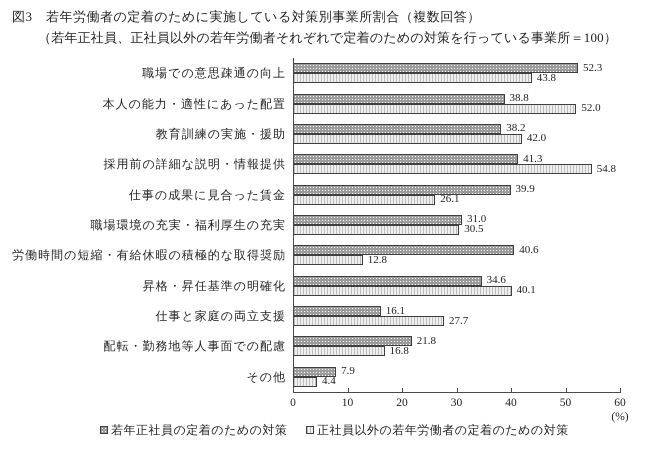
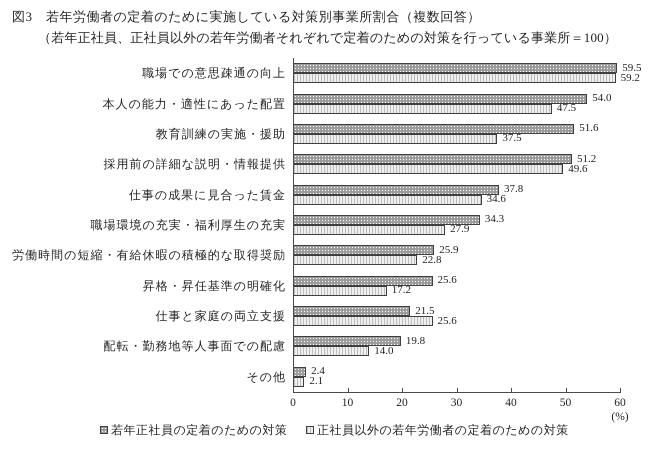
若年正社員の定着のための対策/職場での意思疎通の向上: 52.3 -> 59.5
正社員以外の若年労働者の定着のための対策/職場での意思疎通の向上: 43.8 -> 59.2
若年正社員の定着のための対策/本人の能力・適性にあった配置: 38.8 -> 54.0
正社員以外の若年労働者の定着のための対策/本人の能力・適性にあった配置: 52.0 -> 47.5
若年正社員の定着のための対策/教育訓練の実施・援助: 38.2 -> 51.6
正社員以外の若年労働者の定着のための対策/教育訓練の実施・援助: 42.0 -> 37.5
若年正社員の定着のための対策/採用前の詳細な説明・情報提供: 41.3 -> 51.2
正社員以外の若年労働者の定着のための対策/採用前の詳細な説明・情報提供: 54.8 -> 49.6
若年正社員の定着のための対策/仕事の成果に見合った賃金: 39.9 -> 37.8
正社員以外の若年労働者の定着のための対策/仕事の成果に見合った賃金: 26.1 -> 34.6
若年正社員の定着のための対策/職場環境の充実・福利厚生の充実: 31.0 -> 34.3
正社員以外の若年労働者の定着のための対策/職場環境の充実・福利厚生の充実: 30.5 -> 27.9
若年正社員の定着のための対策/労働時間の短縮・有給休暇の積極的な取得奨励: 40.6 -> 25.9
正社員以外の若年労働者の定着のための対策/労働時間の短縮・有給休暇の積極的な取得奨励: 12.8 -> 22.8
若年正社員の定着のための対策/昇格・昇任基準の明確化: 34.6 -> 25.6
正社員以外の若年労働者の定着のための対策/昇格・昇任基準の明確化: 40.1 -> 17.2
若年正社員の定着のための対策/仕事と家庭の両立支援: 16.1 -> 21.5
正社員以外の若年労働者の定着のための対策/仕事と家庭の両立支援: 27.7 -> 25.6
若年正社員の定着のための対策/配転・勤務地等人事面での配慮: 21.8 -> 19.8
正社員以外の若年労働者の定着のための対策/配転・勤務地等人事面での配慮: 16.8 -> 14.0
若年正社員の定着のための対策/その他: 7.9 -> 2.4
正社員以外の若年労働者の定着のための対策/その他: 4.4 -> 2.1
